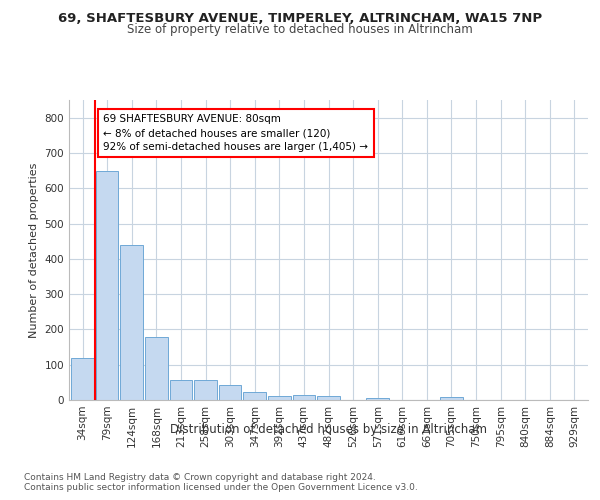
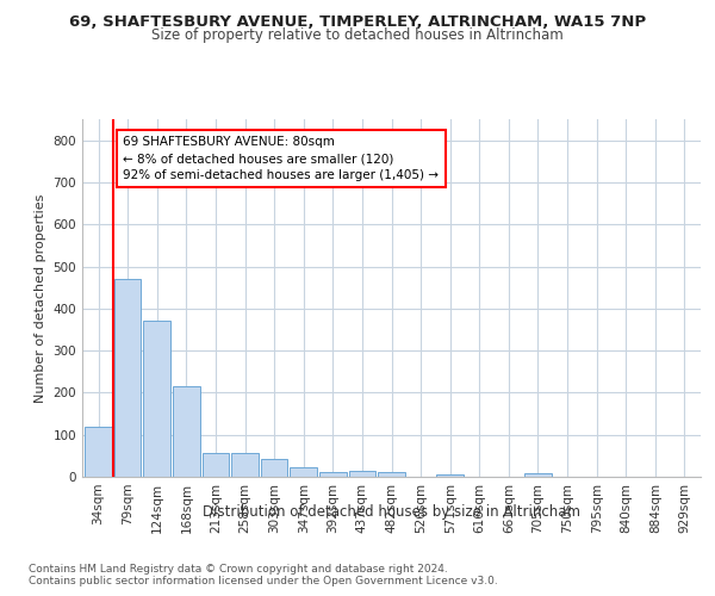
79sqm: 648 -> 470
124sqm: 440 -> 370
168sqm: 178 -> 215
